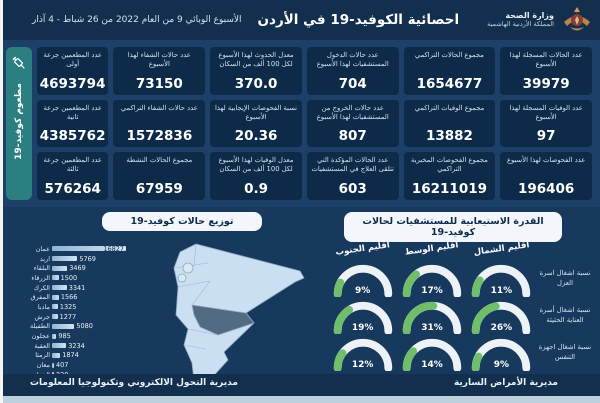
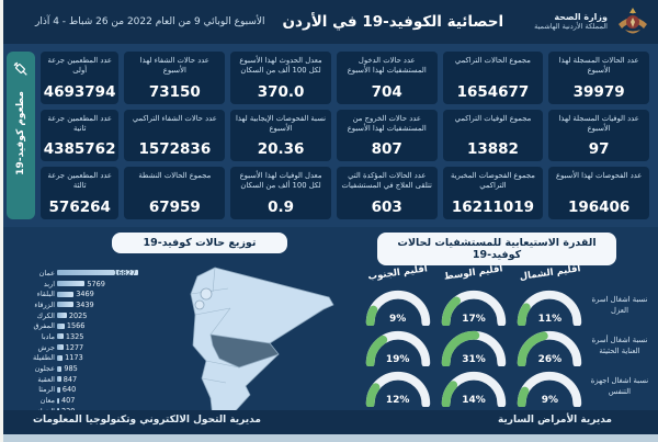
توزيع حالات كوفيد-19/الزرقاء: 1500 -> 3439
توزيع حالات كوفيد-19/الكرك: 3341 -> 2025
توزيع حالات كوفيد-19/الطفيلة: 5080 -> 1173
توزيع حالات كوفيد-19/العقبة: 3234 -> 847
توزيع حالات كوفيد-19/الرمثا: 1874 -> 640
